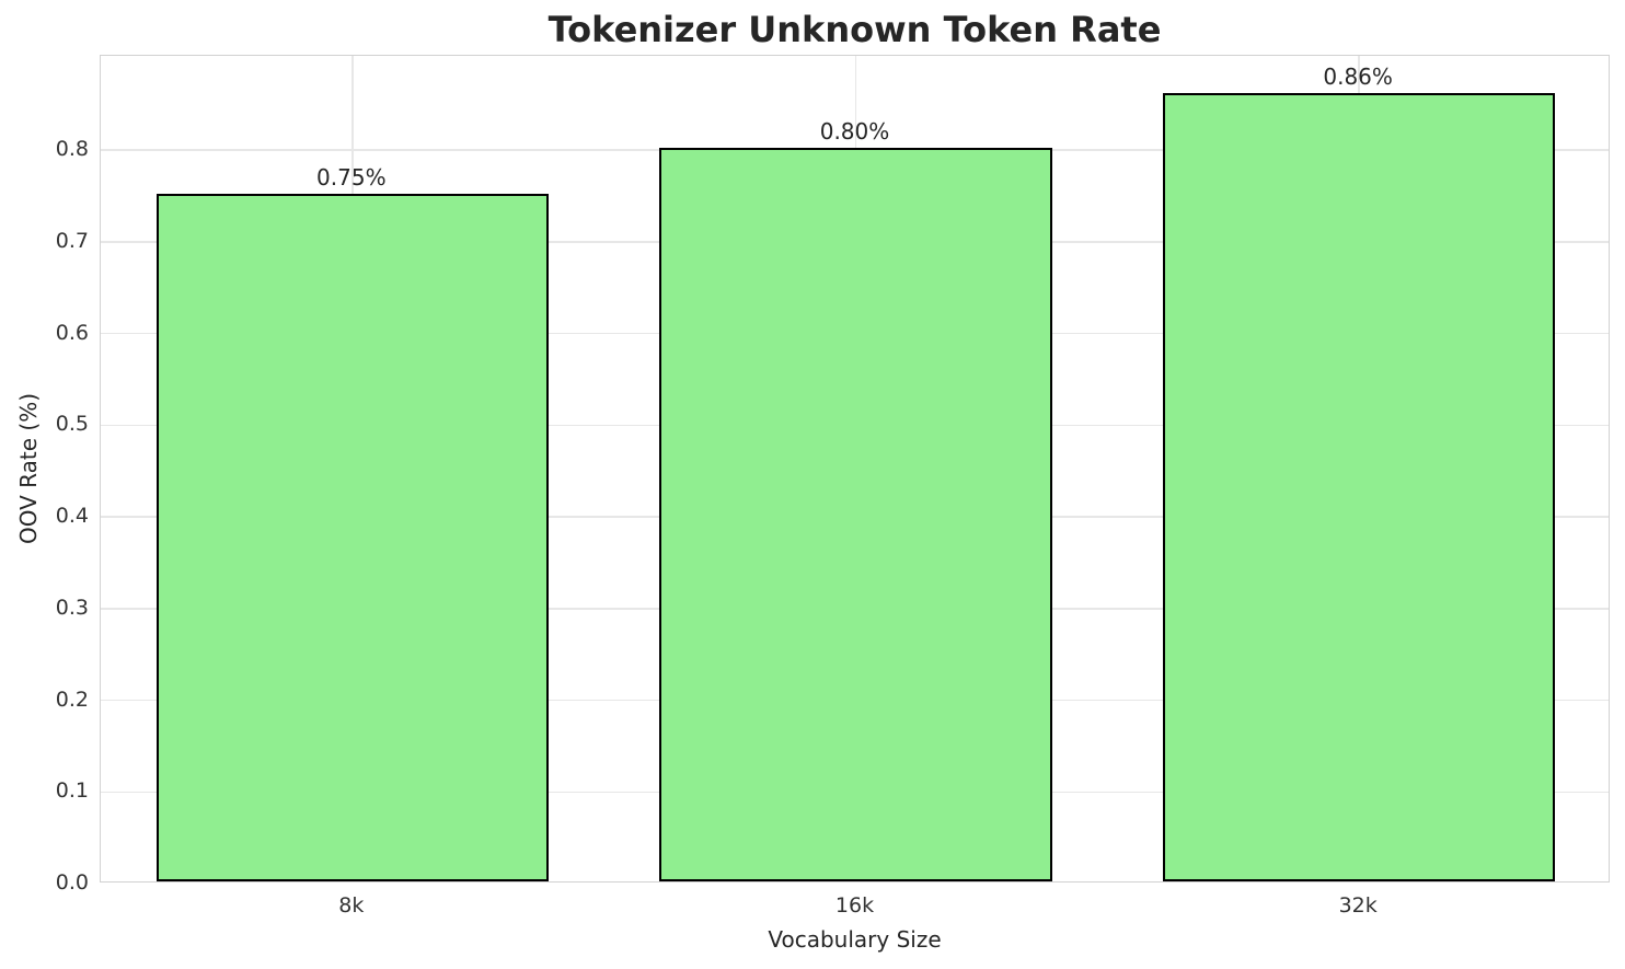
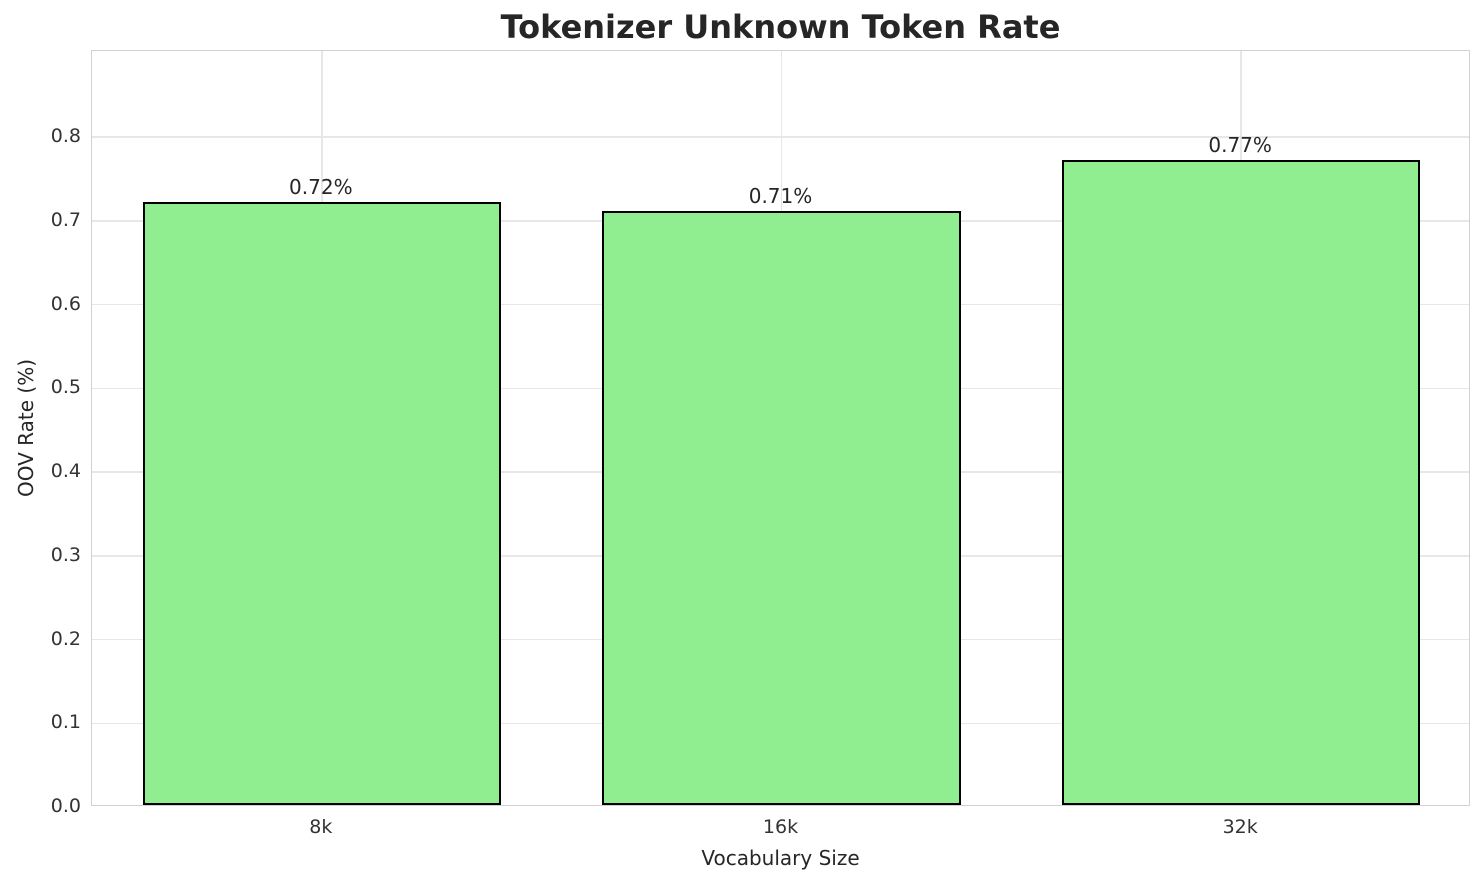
8k: 0.75% -> 0.72%
16k: 0.80% -> 0.71%
32k: 0.86% -> 0.77%
